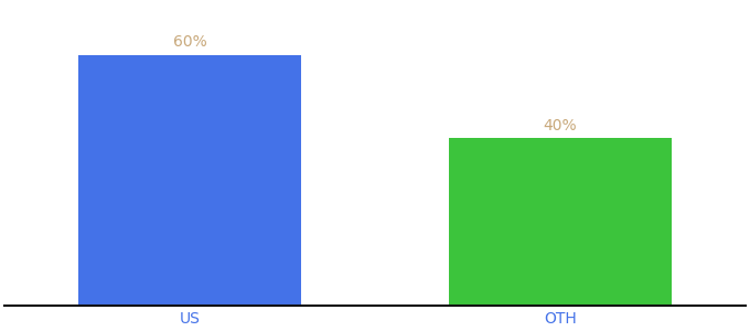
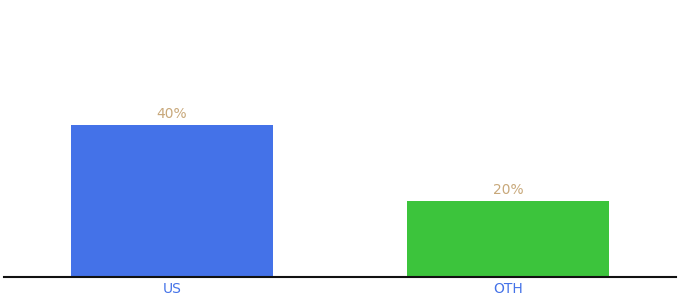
US: 60% -> 40%
OTH: 40% -> 20%
